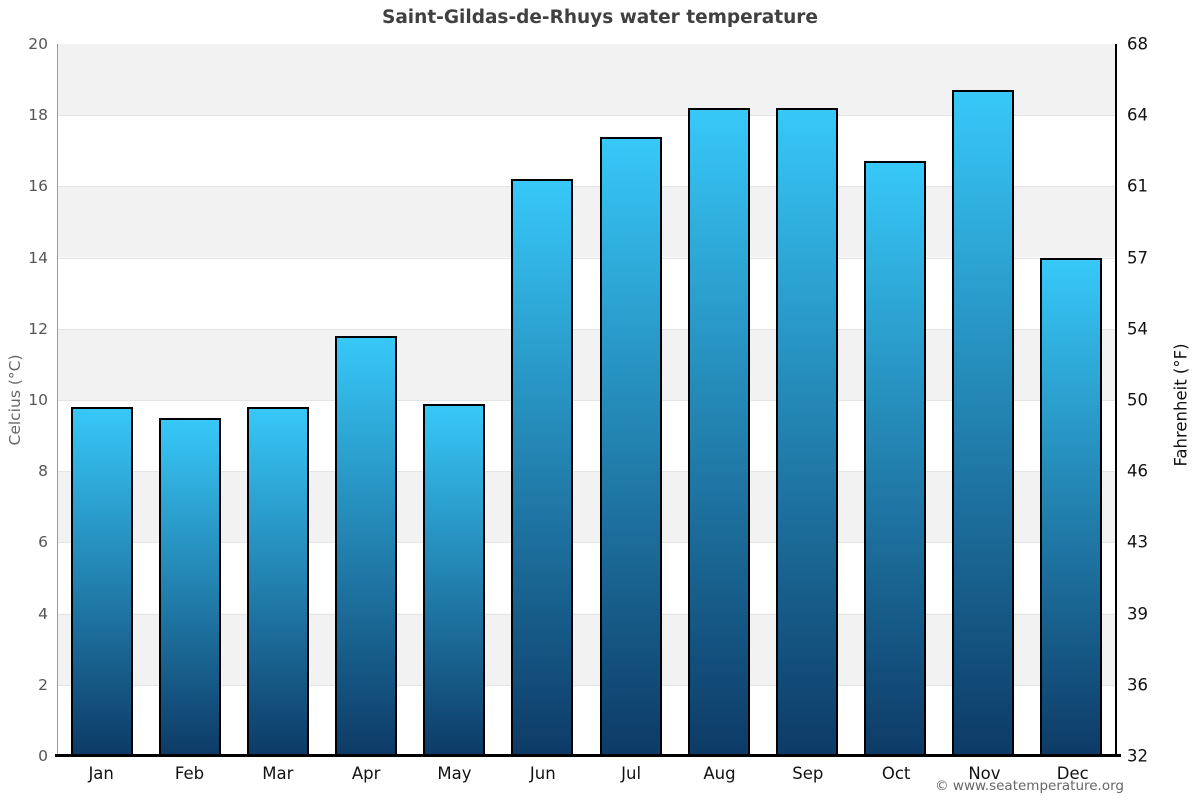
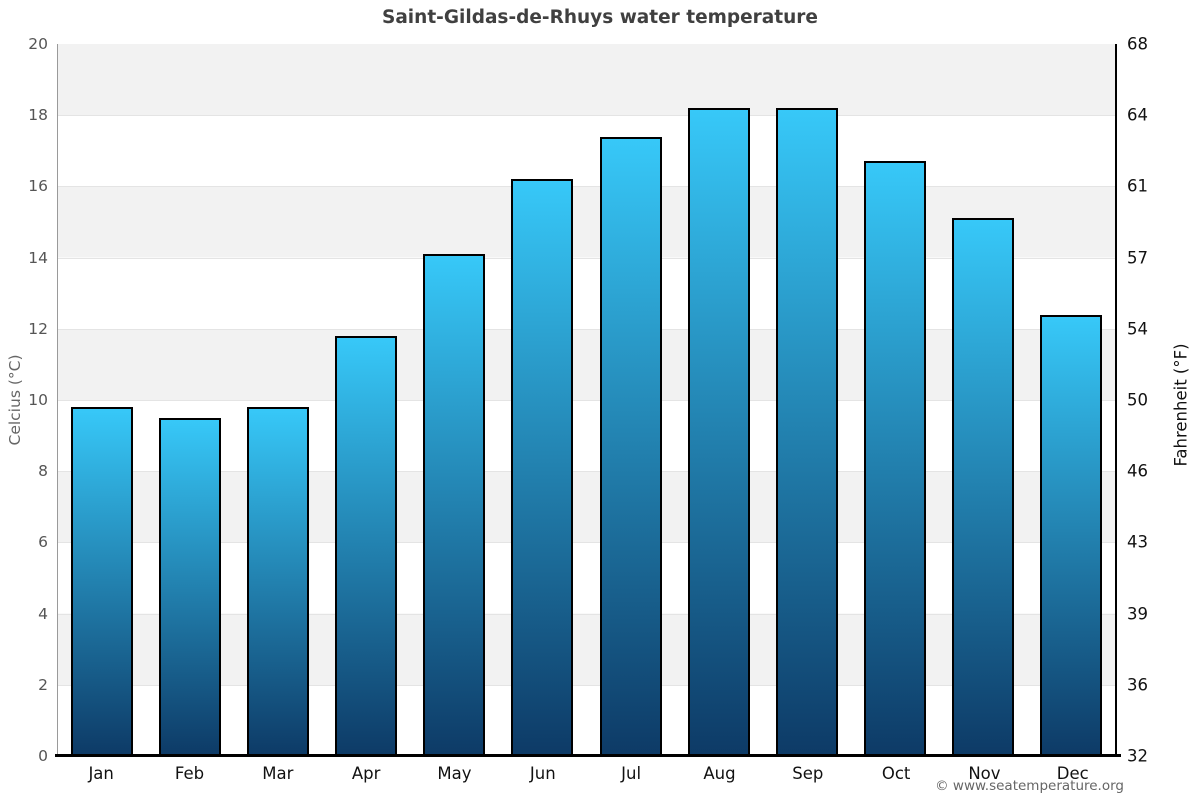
May: 9.9 -> 14.1
Nov: 18.7 -> 15.1
Dec: 14.0 -> 12.4
